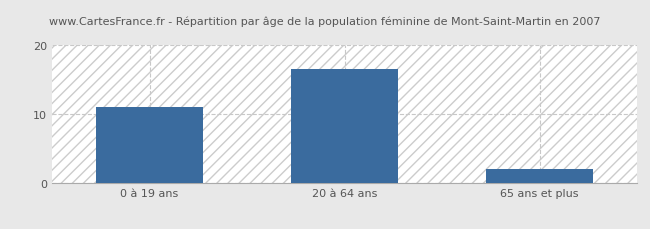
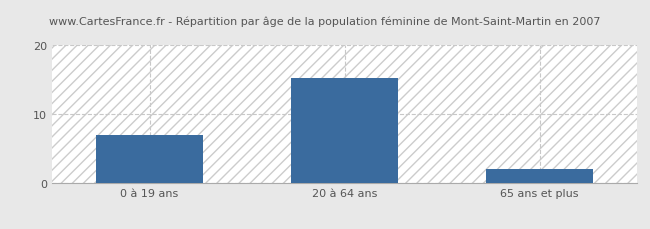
0 à 19 ans: 11.0 -> 7.0
20 à 64 ans: 16.5 -> 15.2
